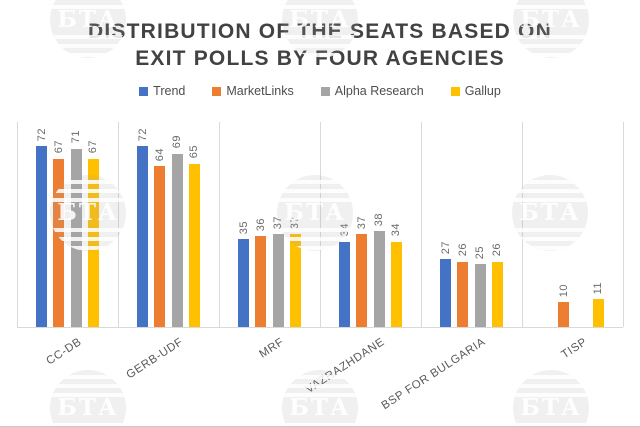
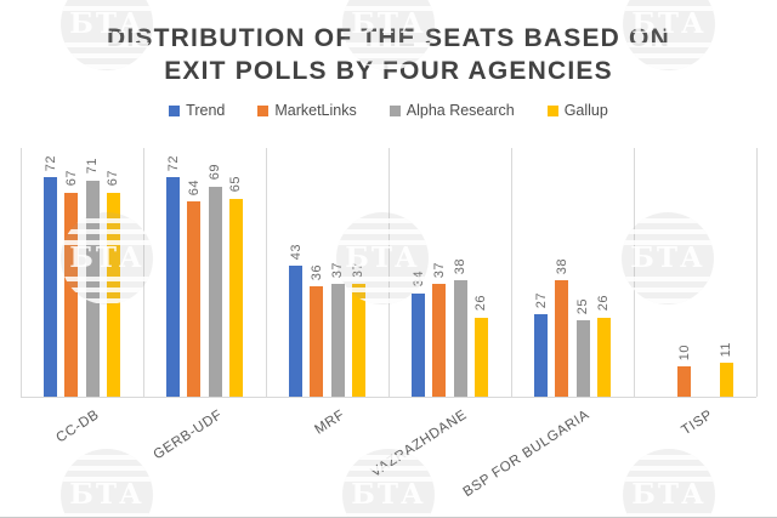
Trend/MRF: 35 -> 43
Gallup/VAZRAZHDANE: 34 -> 26
MarketLinks/BSP FOR BULGARIA: 26 -> 38
